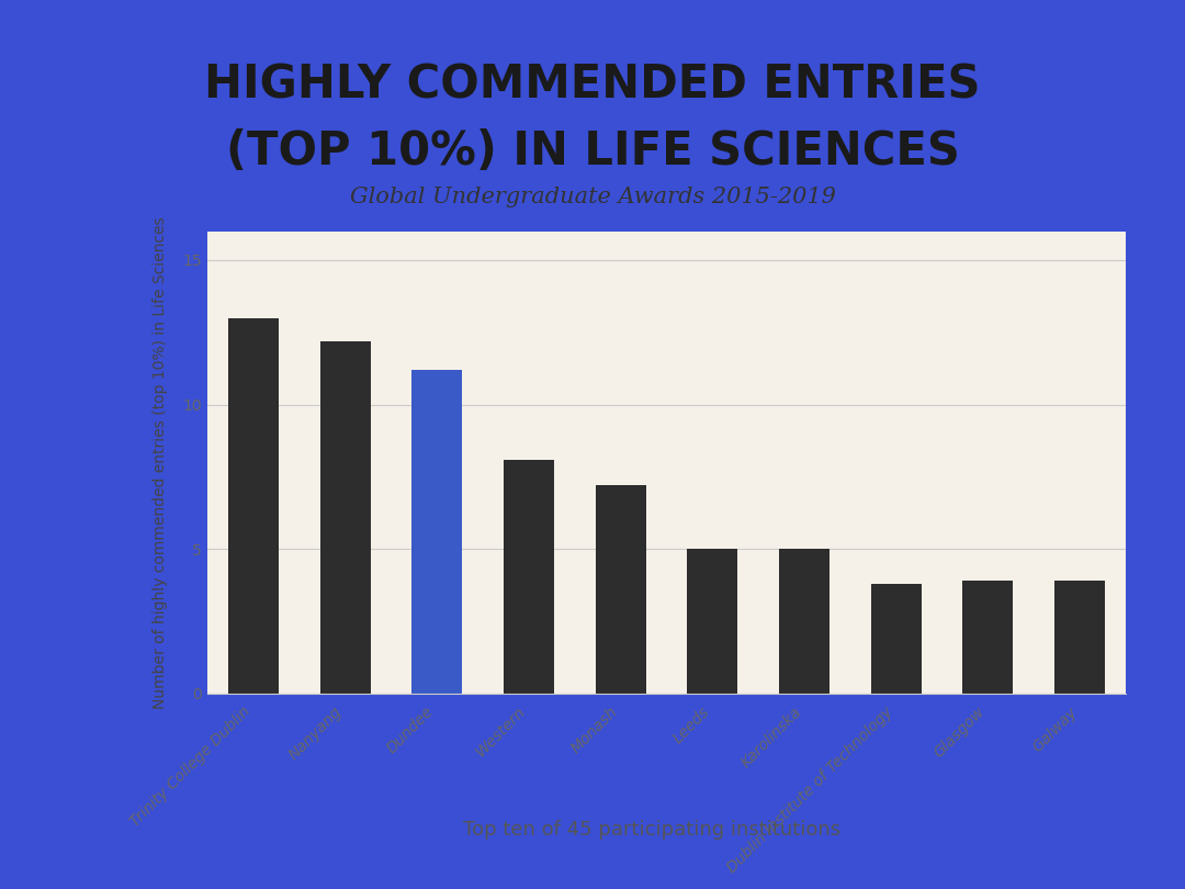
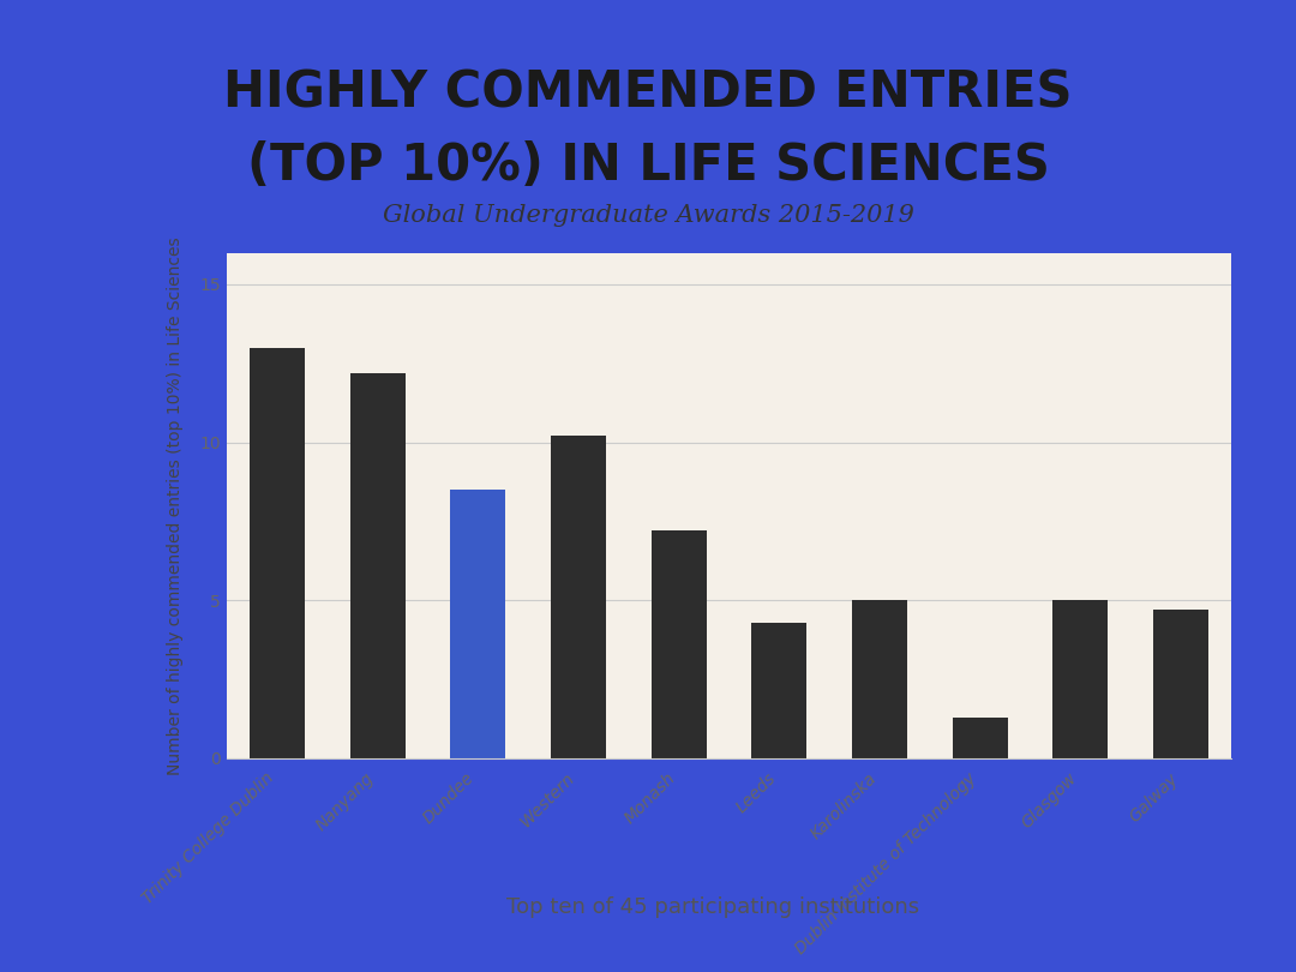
Dundee: 11.2 -> 8.5
Western: 8.1 -> 10.2
Leeds: 5.0 -> 4.3
Dublin Institute of Technology: 3.8 -> 1.3
Glasgow: 3.9 -> 5.0
Galway: 3.9 -> 4.7
